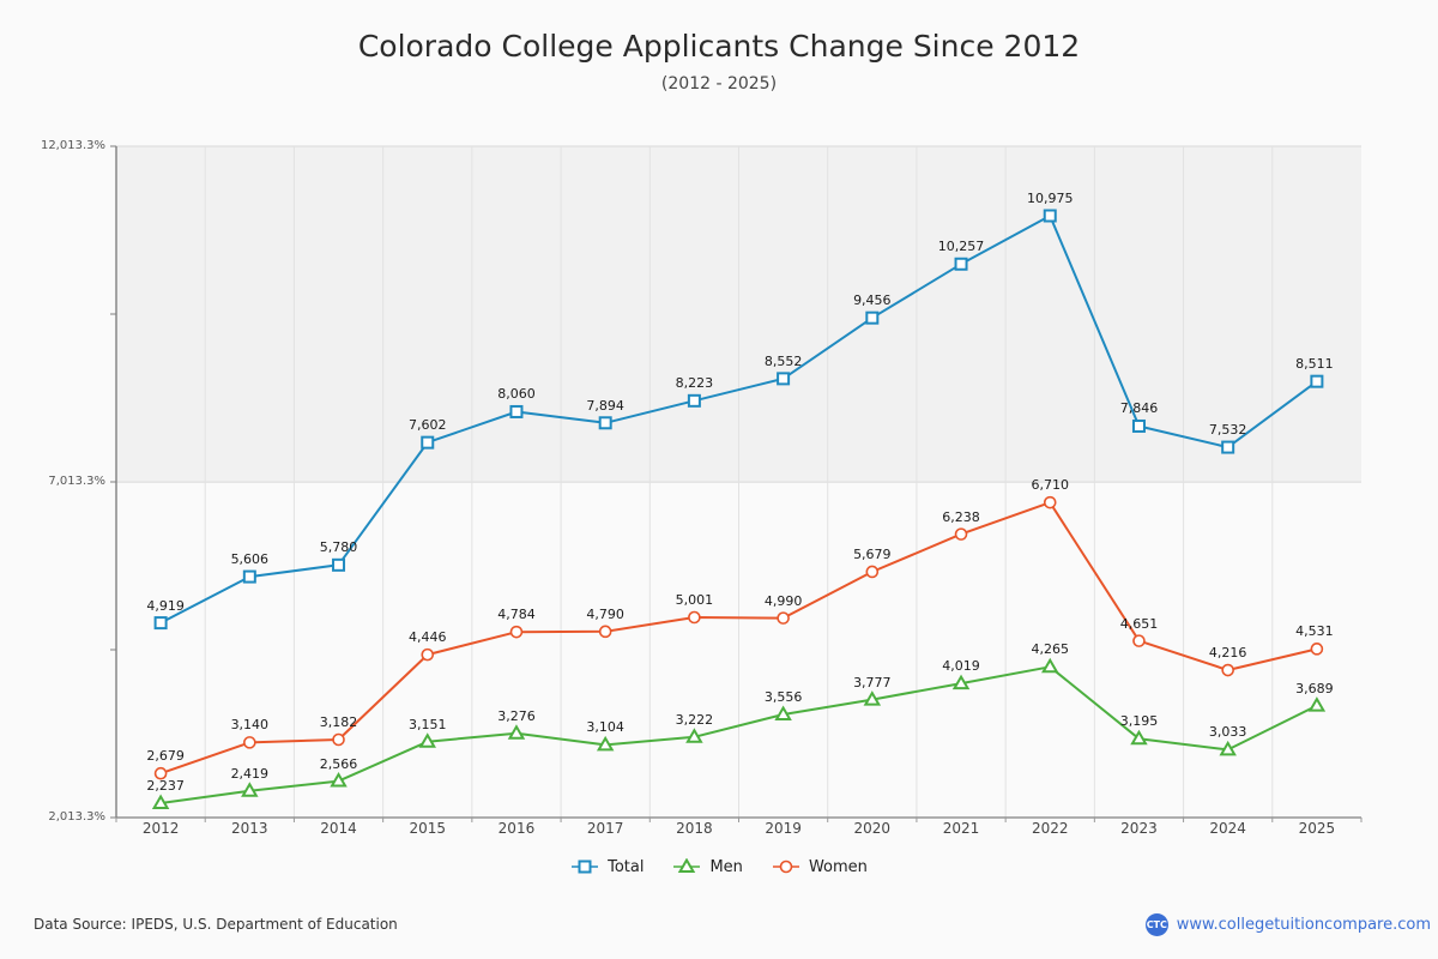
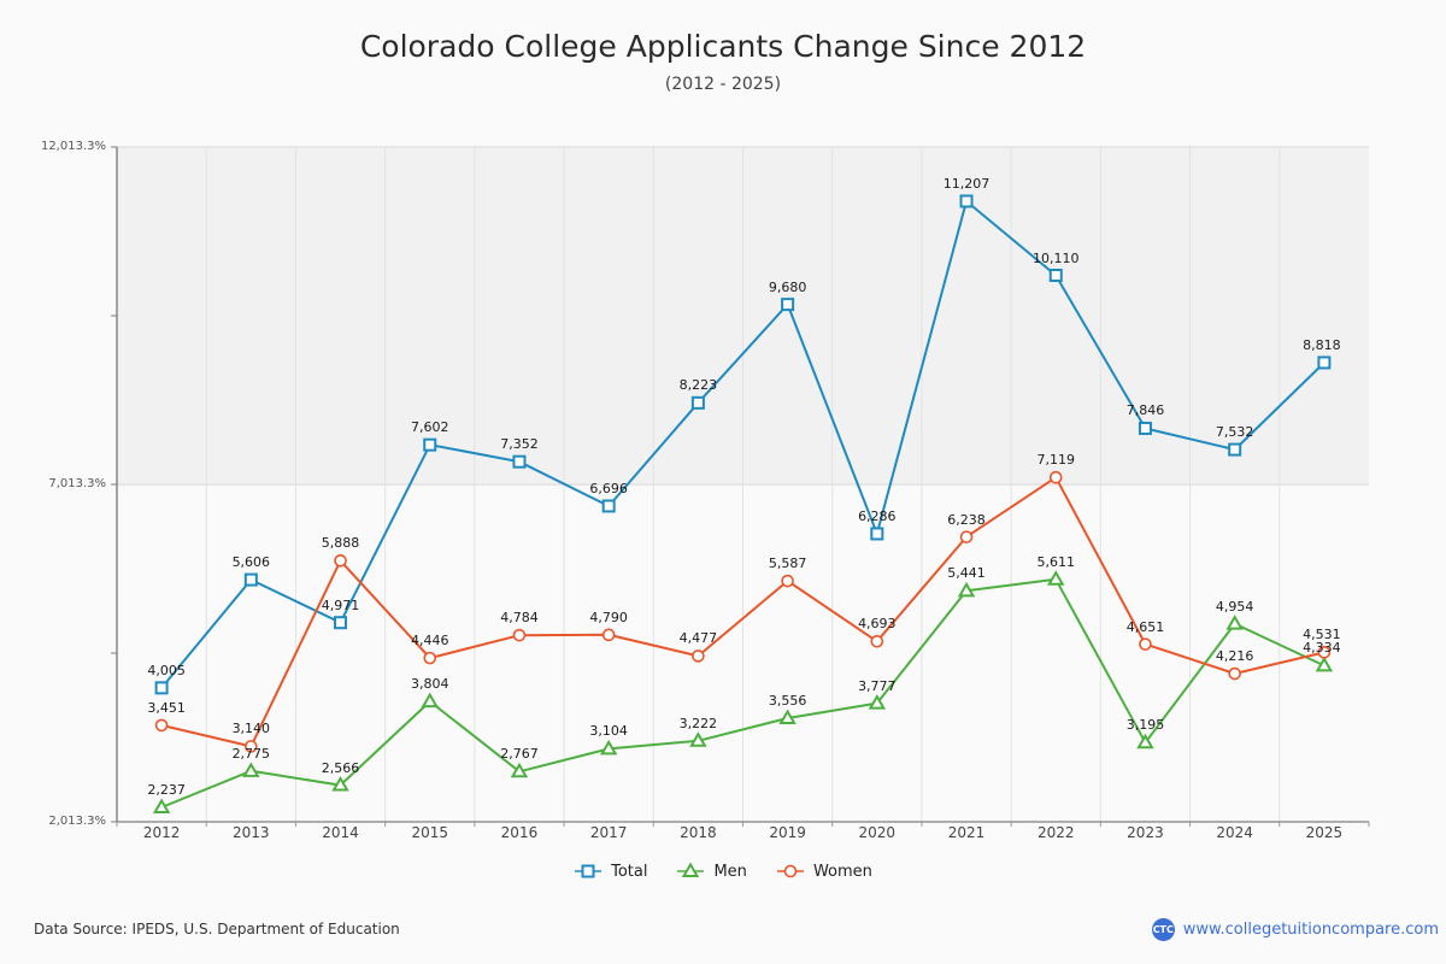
Total/2012: 4,919 -> 4,005
Women/2012: 2,679 -> 3,451
Men/2013: 2,419 -> 2,775
Total/2014: 5,780 -> 4,971
Women/2014: 3,182 -> 5,888
Men/2015: 3,151 -> 3,804
Total/2016: 8,060 -> 7,352
Men/2016: 3,276 -> 2,767
Total/2017: 7,894 -> 6,696
Women/2018: 5,001 -> 4,477
Total/2019: 8,552 -> 9,680
Women/2019: 4,990 -> 5,587
Total/2020: 9,456 -> 6,286
Women/2020: 5,679 -> 4,693
Total/2021: 10,257 -> 11,207
Men/2021: 4,019 -> 5,441
Total/2022: 10,975 -> 10,110
Men/2022: 4,265 -> 5,611
Women/2022: 6,710 -> 7,119
Men/2024: 3,033 -> 4,954
Total/2025: 8,511 -> 8,818
Men/2025: 3,689 -> 4,334
